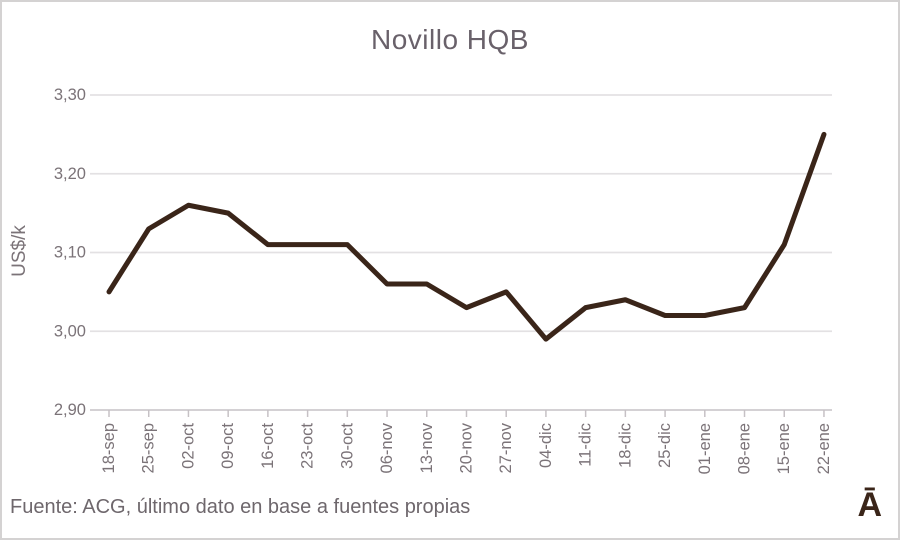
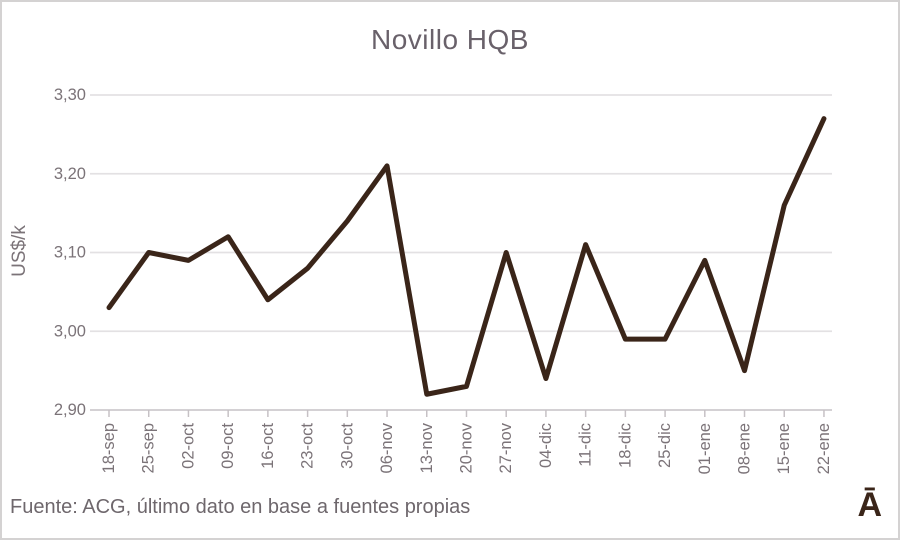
18-sep: 3,05 -> 3,03
25-sep: 3,13 -> 3,10
02-oct: 3,16 -> 3,09
09-oct: 3,15 -> 3,12
16-oct: 3,11 -> 3,04
23-oct: 3,11 -> 3,08
30-oct: 3,11 -> 3,14
06-nov: 3,06 -> 3,21
13-nov: 3,06 -> 2,92
20-nov: 3,03 -> 2,93
27-nov: 3,05 -> 3,10
04-dic: 2,99 -> 2,94
11-dic: 3,03 -> 3,11
18-dic: 3,04 -> 2,99
25-dic: 3,02 -> 2,99
01-ene: 3,02 -> 3,09
08-ene: 3,03 -> 2,95
15-ene: 3,11 -> 3,16
22-ene: 3,25 -> 3,27
